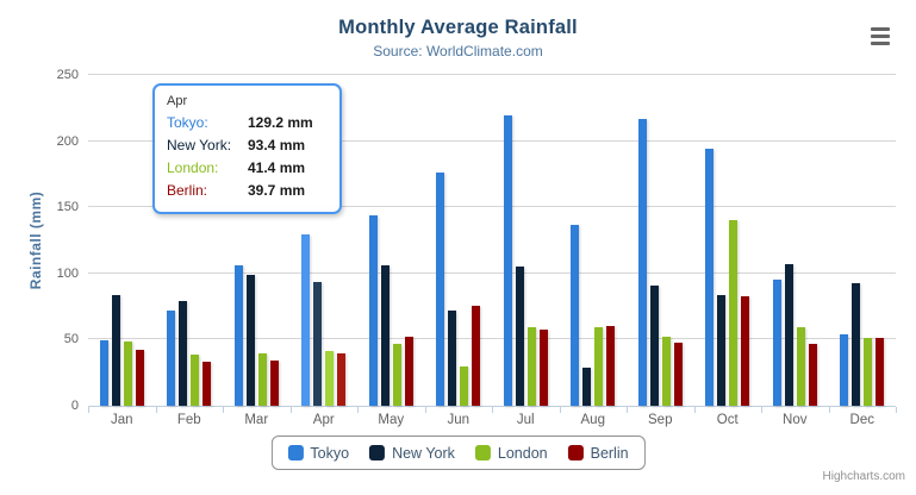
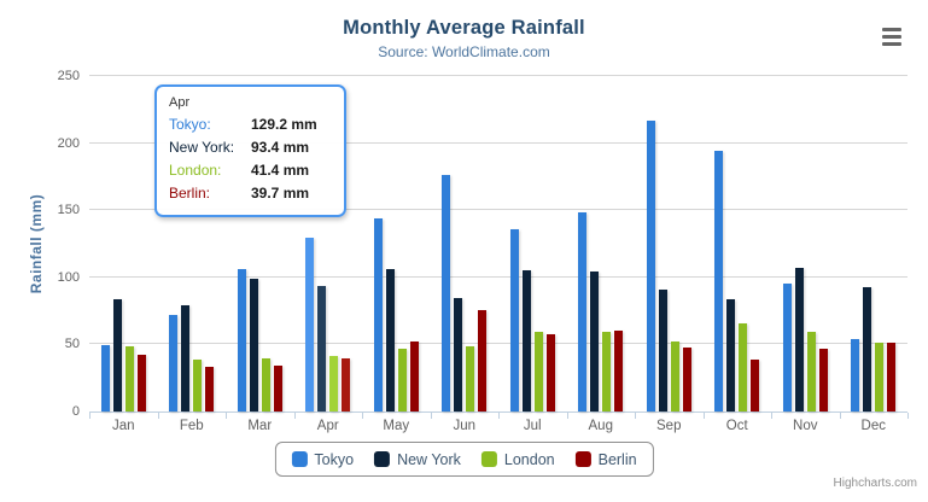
New York/Jun: 72 -> 84
London/Jun: 30 -> 48
Tokyo/Jul: 219 -> 136
Tokyo/Aug: 137 -> 148
New York/Aug: 29 -> 104
London/Oct: 140 -> 65
Berlin/Oct: 83 -> 39
